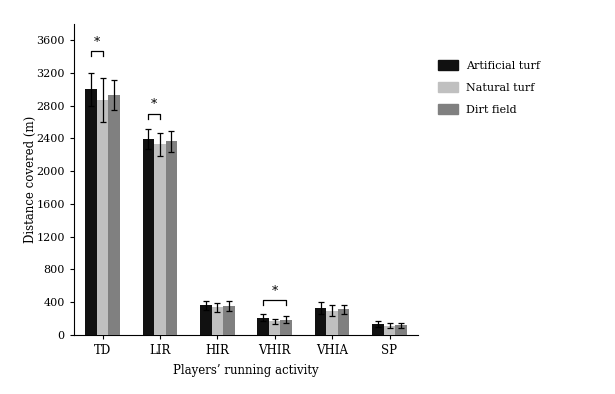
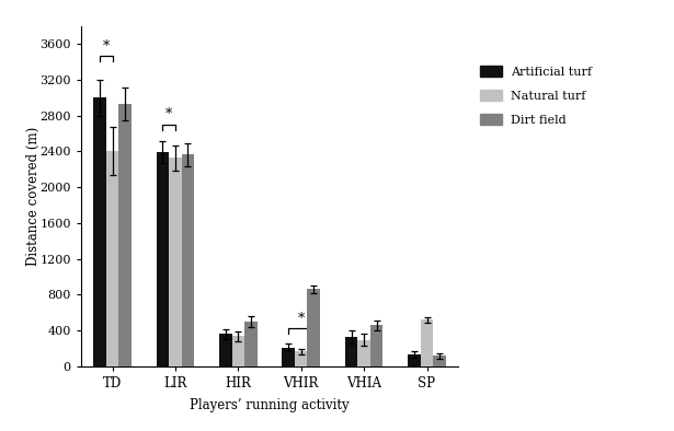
Natural turf/TD: 2870 -> 2400
Dirt field/HIR: 360 -> 500
Dirt field/VHIR: 180 -> 860
Dirt field/VHIA: 320 -> 460
Natural turf/SP: 110 -> 520
